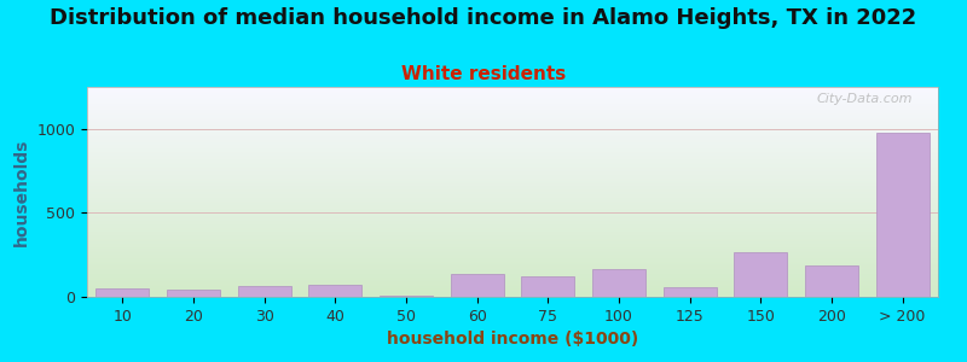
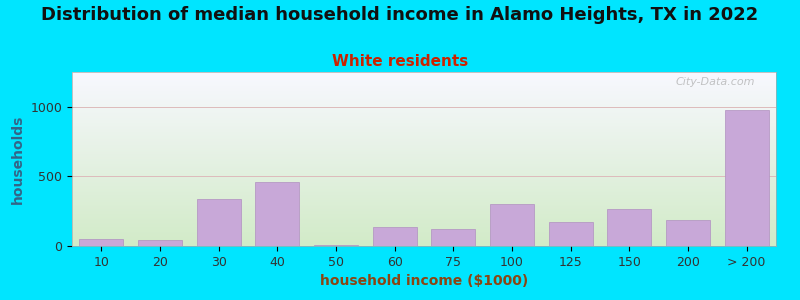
30: 60 -> 340
40: 80 -> 460
100: 160 -> 300
125: 60 -> 170
